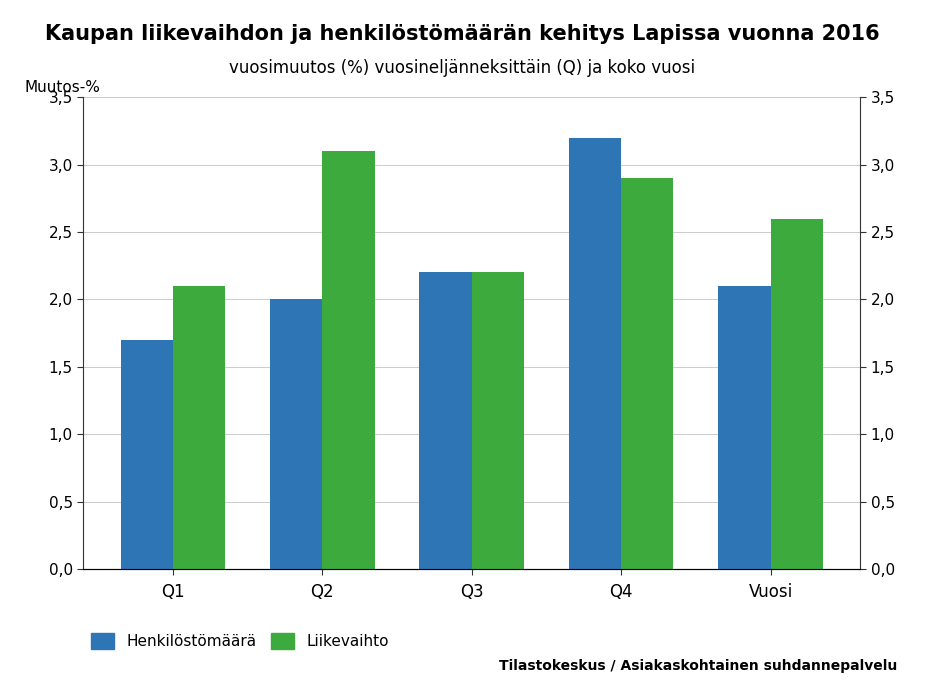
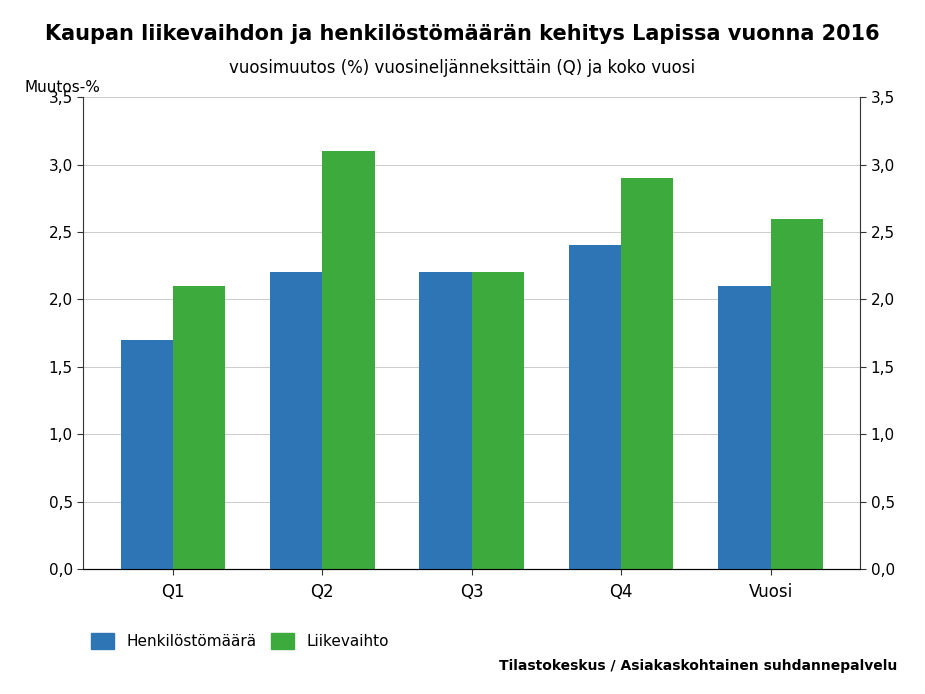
Henkilöstömäärä/Q2: 2,0 -> 2,2
Henkilöstömäärä/Q4: 3,2 -> 2,4
